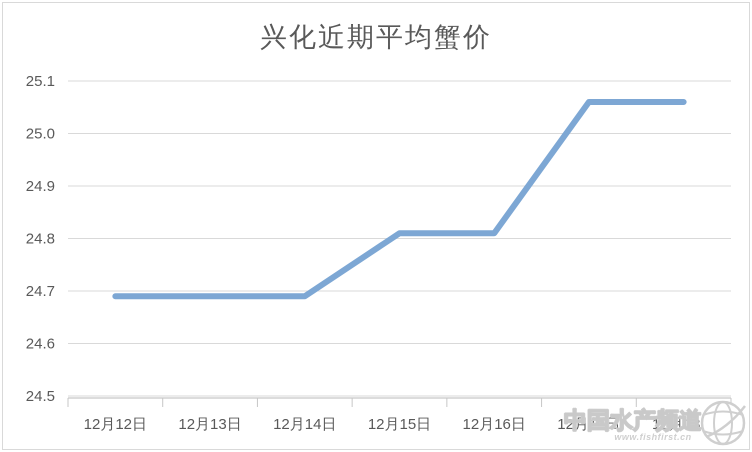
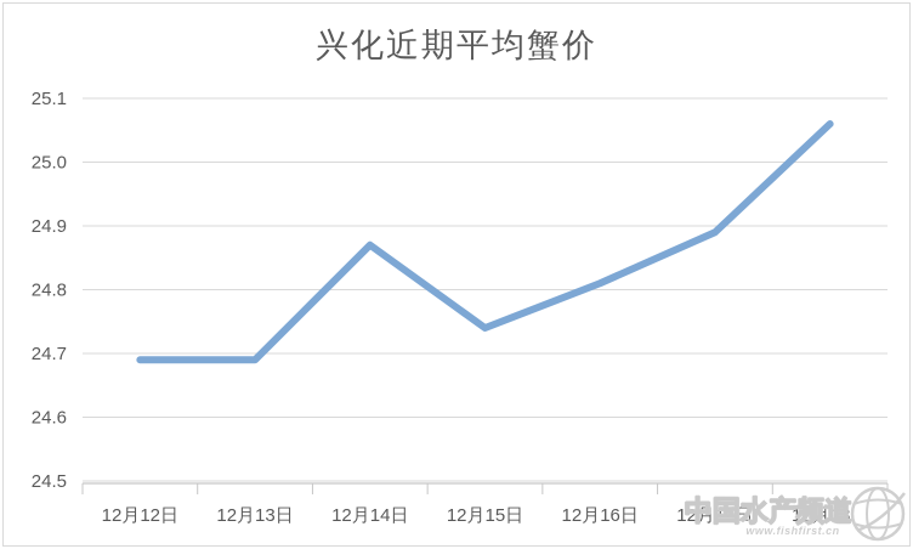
12月14日: 24.69 -> 24.87
12月15日: 24.81 -> 24.74
12月17日: 25.06 -> 24.89
